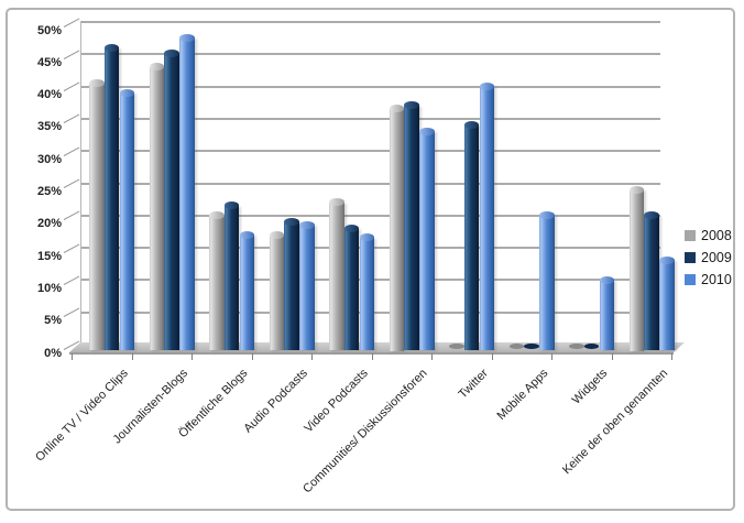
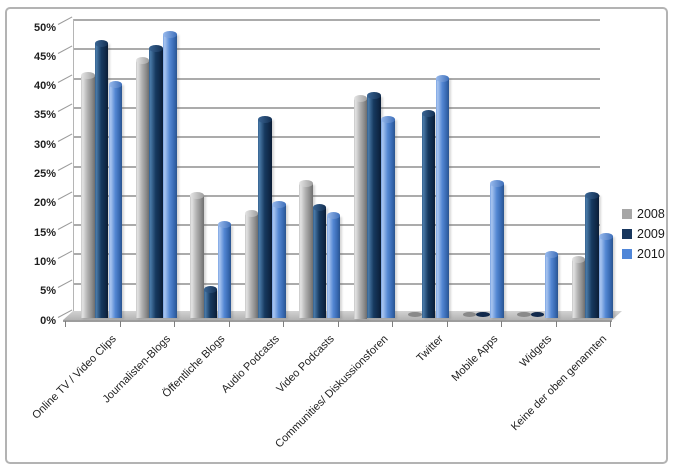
2009/Öffentliche Blogs: 22% -> 5%
2010/Öffentliche Blogs: 18% -> 16%
2009/Audio Podcasts: 20% -> 34%
2010/Mobile Apps: 21% -> 23%
2008/Keine der oben genannten: 25% -> 10%
